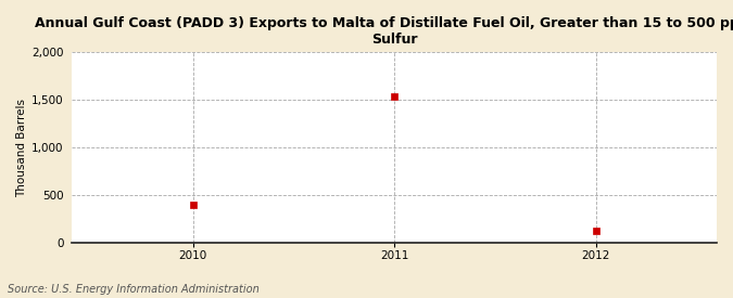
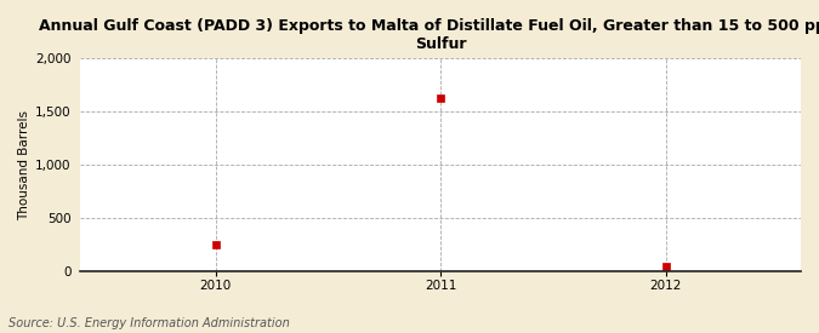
2010: 400 -> 250
2011: 1,540 -> 1,630
2012: 120 -> 40
